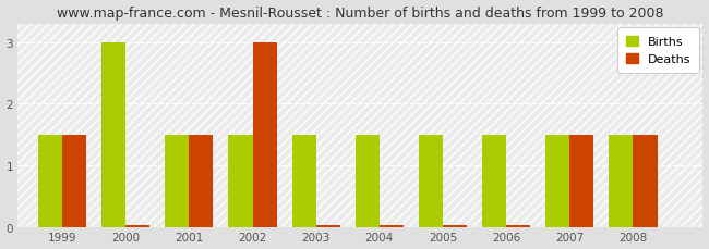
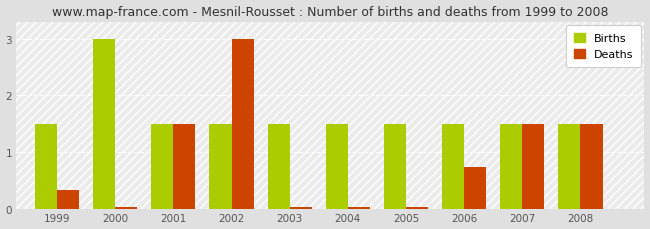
Deaths/1999: 1.50 -> 0.34
Deaths/2006: 0.04 -> 0.74
